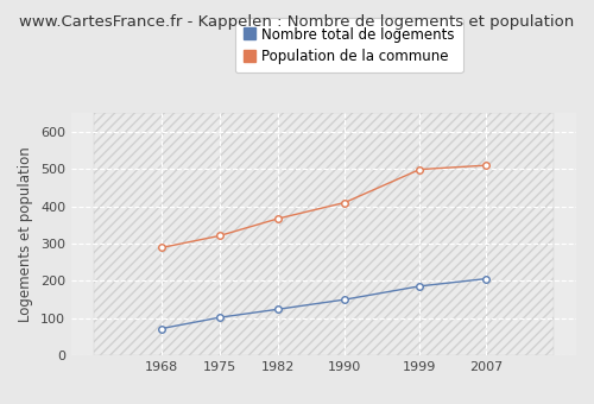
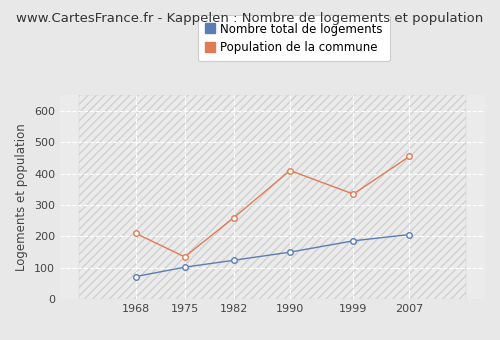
Population de la commune/1968: 289 -> 210
Population de la commune/1975: 321 -> 135
Population de la commune/1982: 367 -> 260
Population de la commune/1999: 499 -> 335
Population de la commune/2007: 510 -> 455
